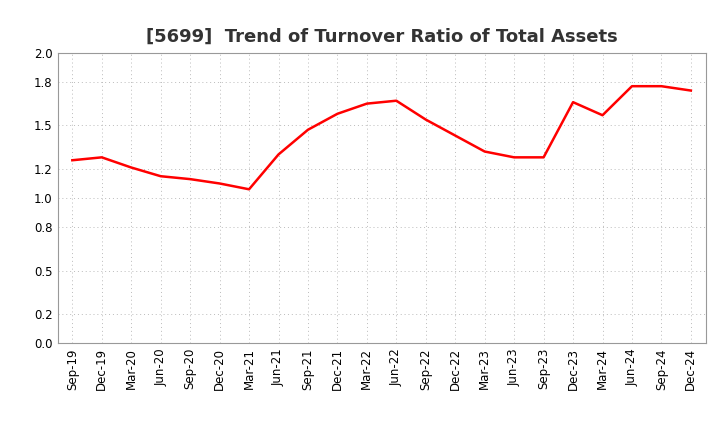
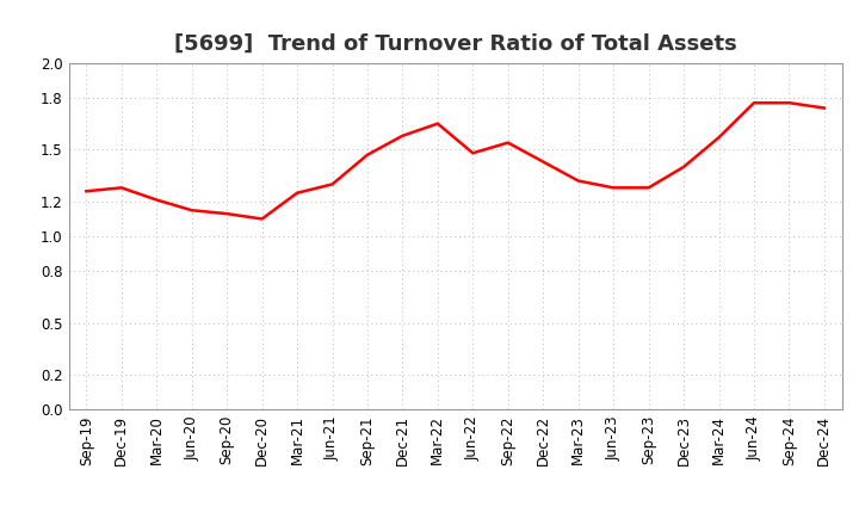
Mar-21: 1.06 -> 1.25
Jun-22: 1.67 -> 1.48
Dec-23: 1.66 -> 1.40
